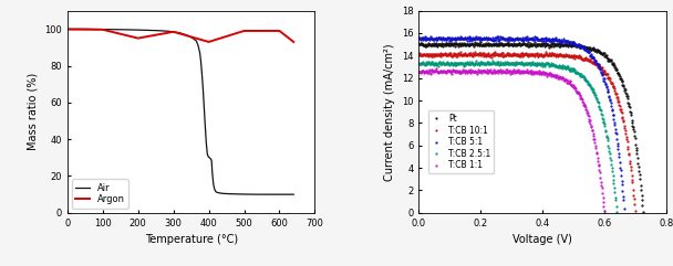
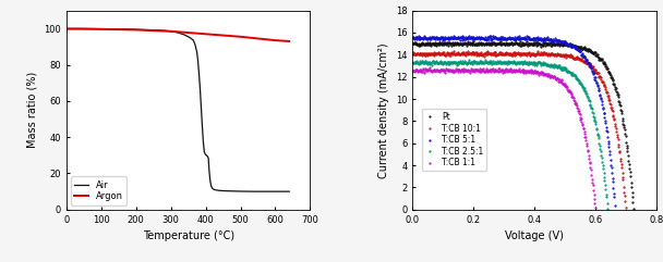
Argon/200: 95 -> 99
Argon/400: 93 -> 97
Argon/500: 99 -> 96
Argon/600: 99 -> 94
